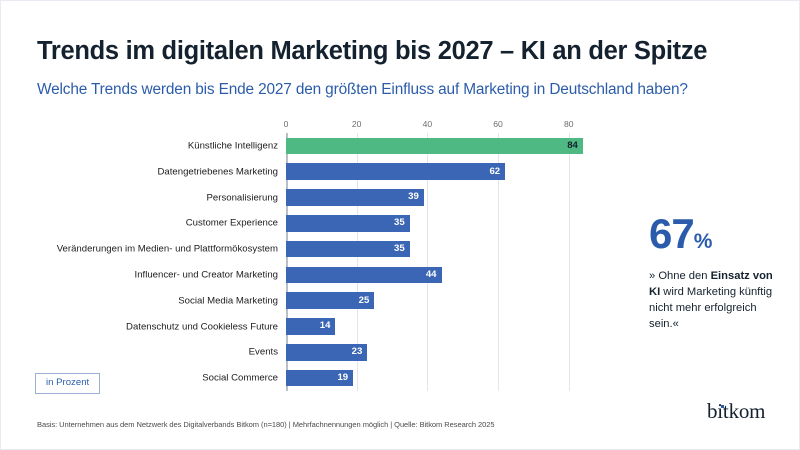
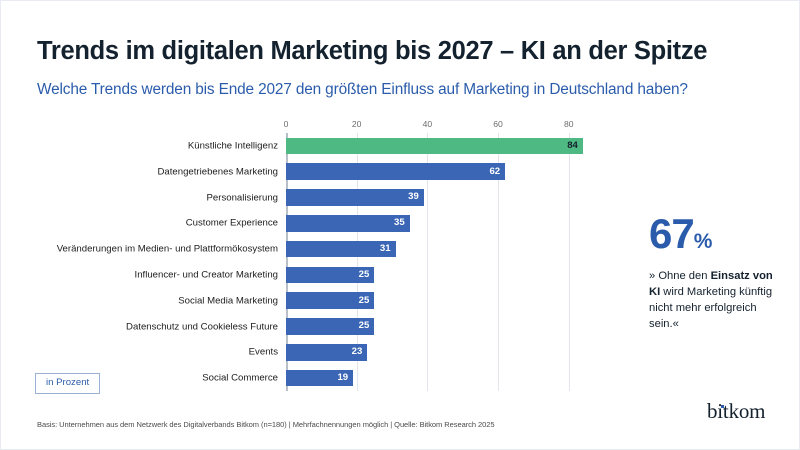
Veränderungen im Medien- und Plattformökosystem: 35 -> 31
Influencer- und Creator Marketing: 44 -> 25
Datenschutz und Cookieless Future: 14 -> 25
